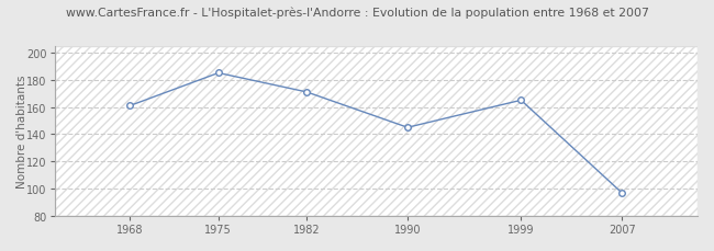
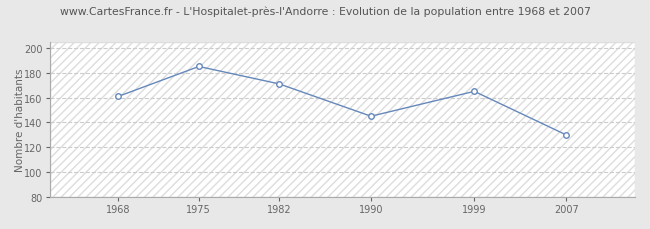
2007: 97 -> 130
